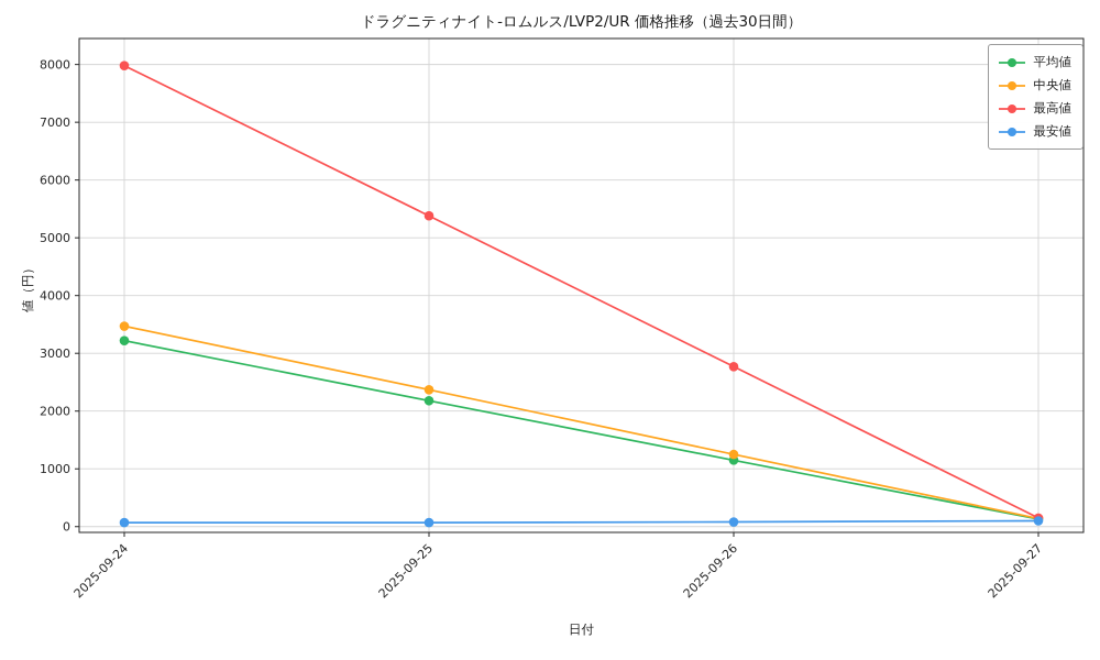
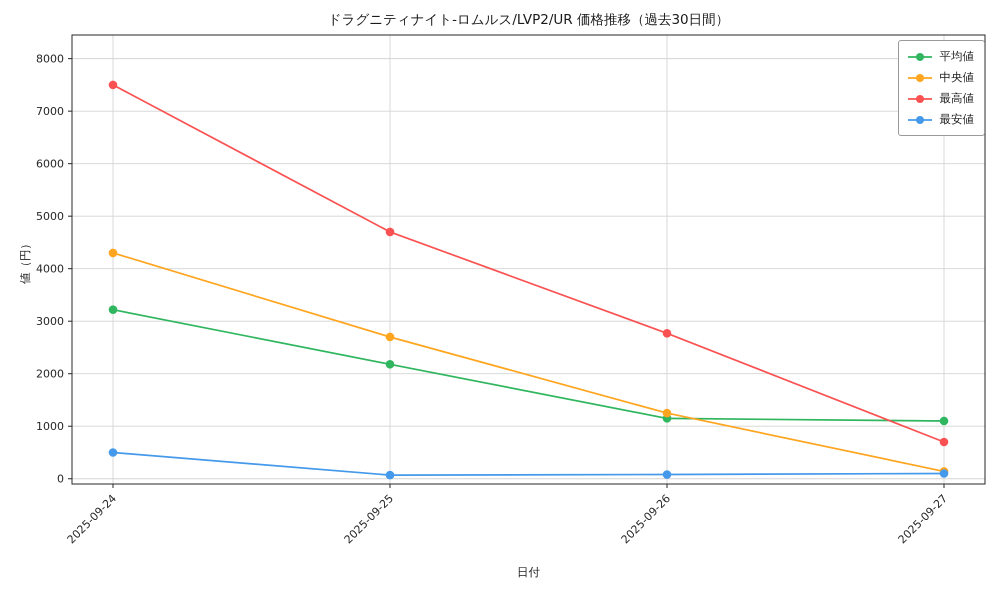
中央値/2025-09-24: 3500 -> 4300
最高値/2025-09-24: 8000 -> 7500
最安値/2025-09-24: 100 -> 500
中央値/2025-09-25: 2400 -> 2700
最高値/2025-09-25: 5400 -> 4700
平均値/2025-09-27: 100 -> 1100
最高値/2025-09-27: 200 -> 700
